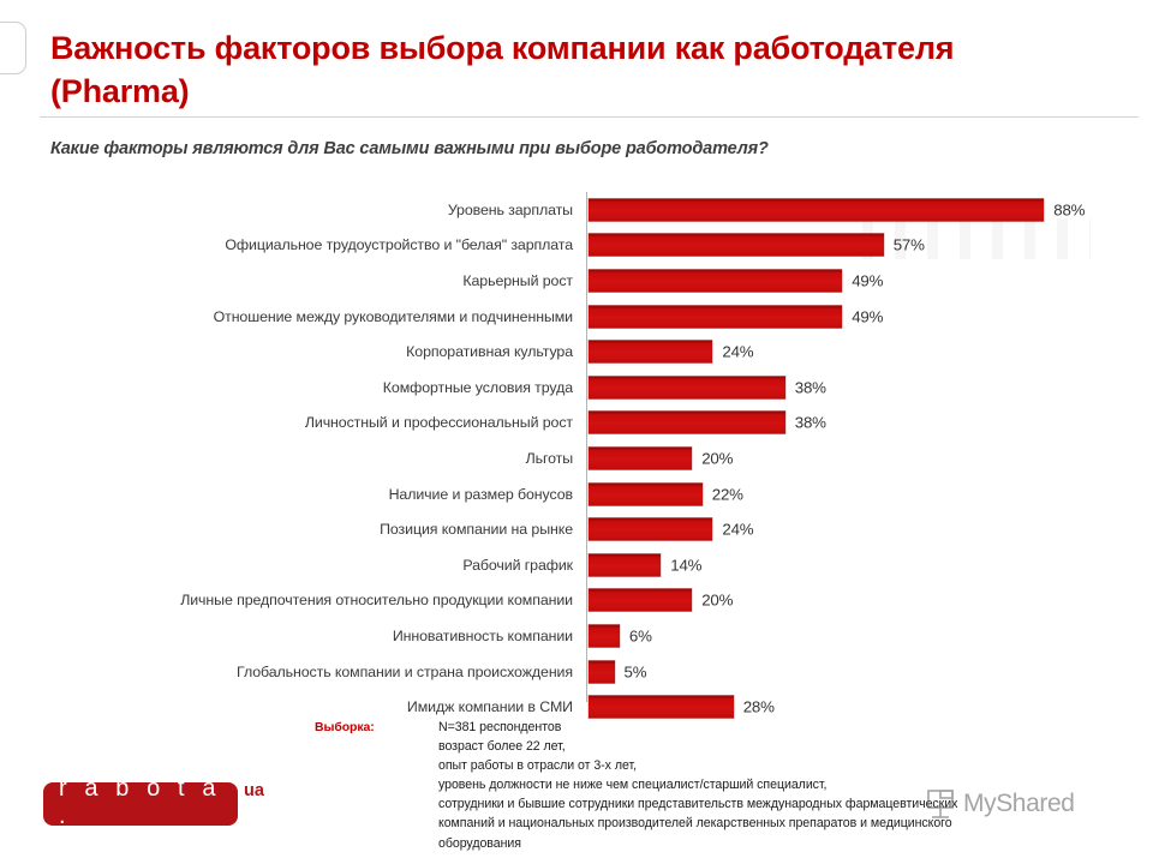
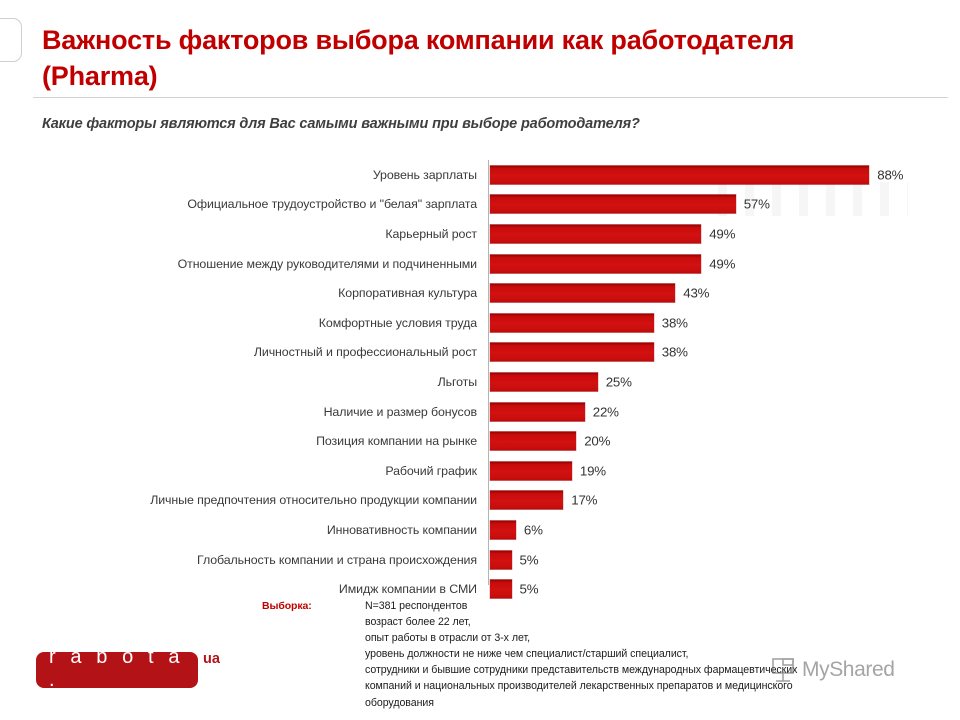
Корпоративная культура: 24% -> 43%
Льготы: 20% -> 25%
Позиция компании на рынке: 24% -> 20%
Рабочий график: 14% -> 19%
Личные предпочтения относительно продукции компании: 20% -> 17%
Имидж компании в СМИ: 28% -> 5%
